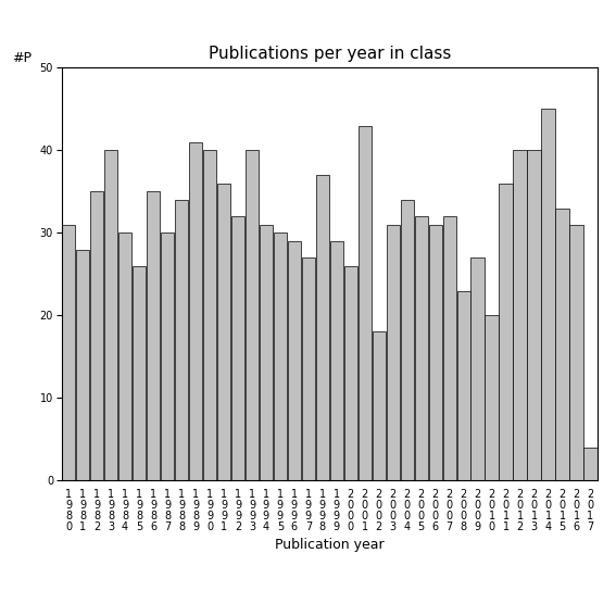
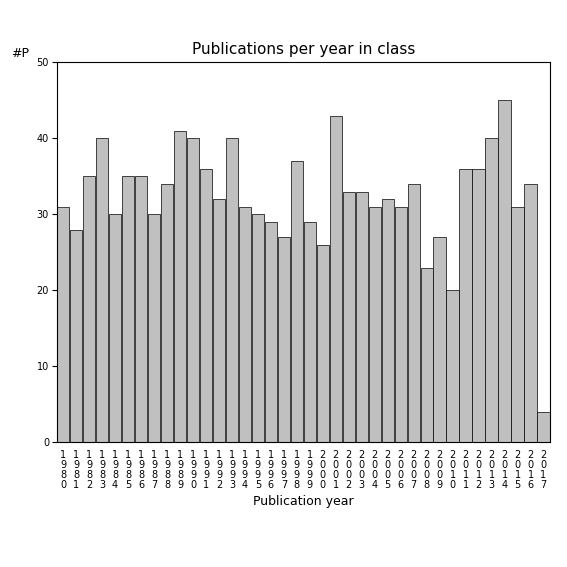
1 9 8 5: 26 -> 35
2 0 0 2: 18 -> 33
2 0 0 3: 31 -> 33
2 0 0 4: 34 -> 31
2 0 0 7: 32 -> 34
2 0 1 2: 40 -> 36
2 0 1 5: 33 -> 31
2 0 1 6: 31 -> 34
